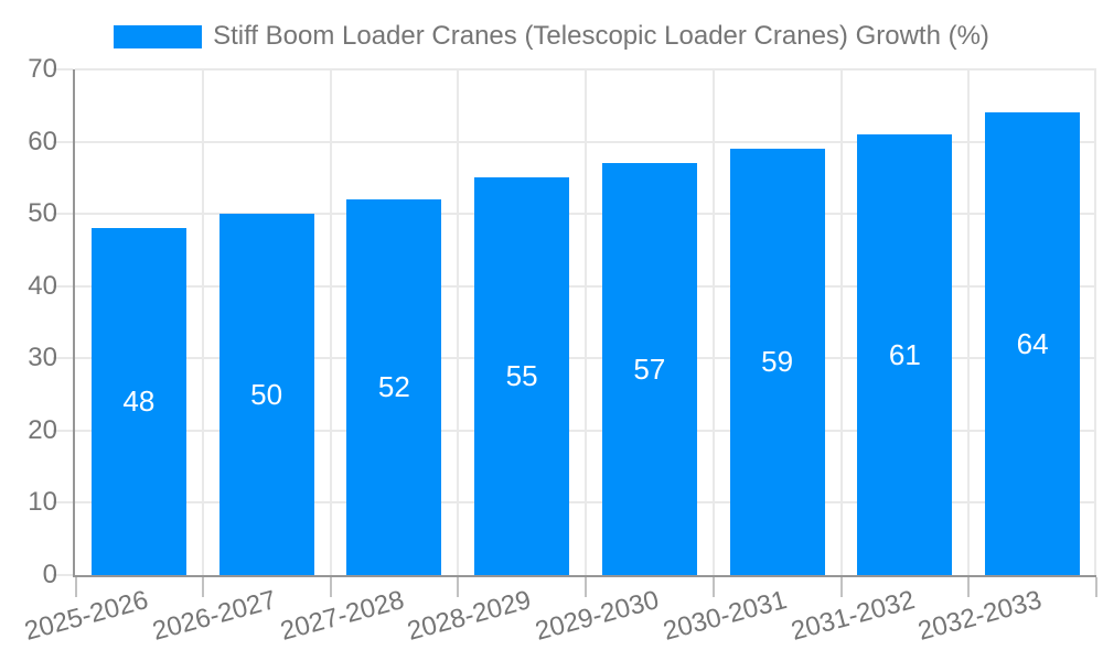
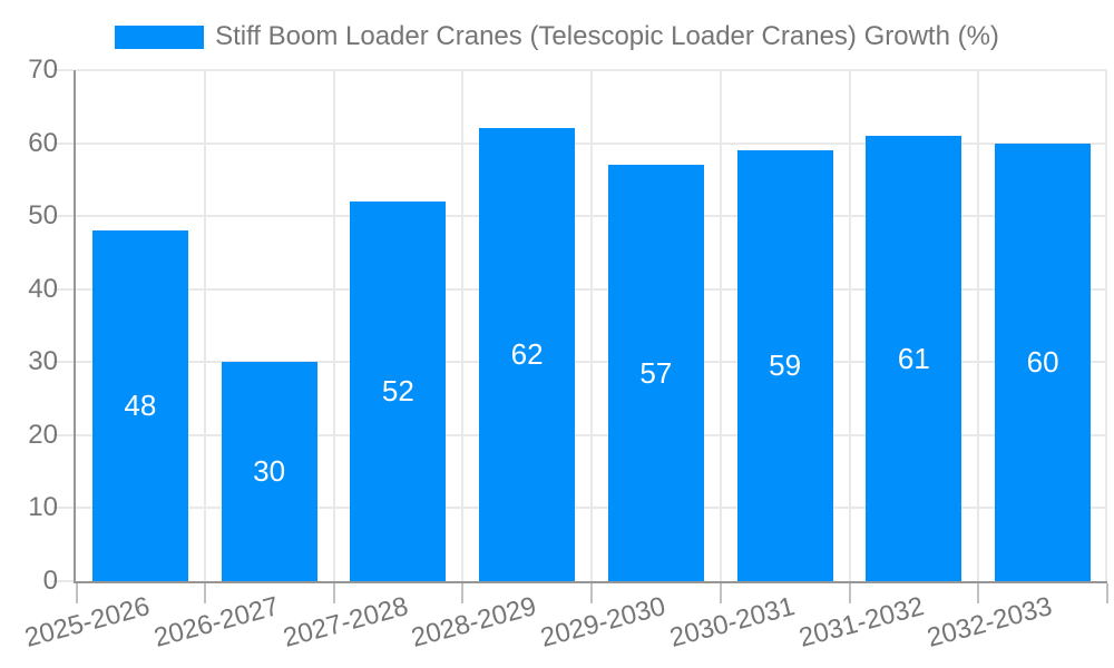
2026-2027: 50 -> 30
2028-2029: 55 -> 62
2032-2033: 64 -> 60
